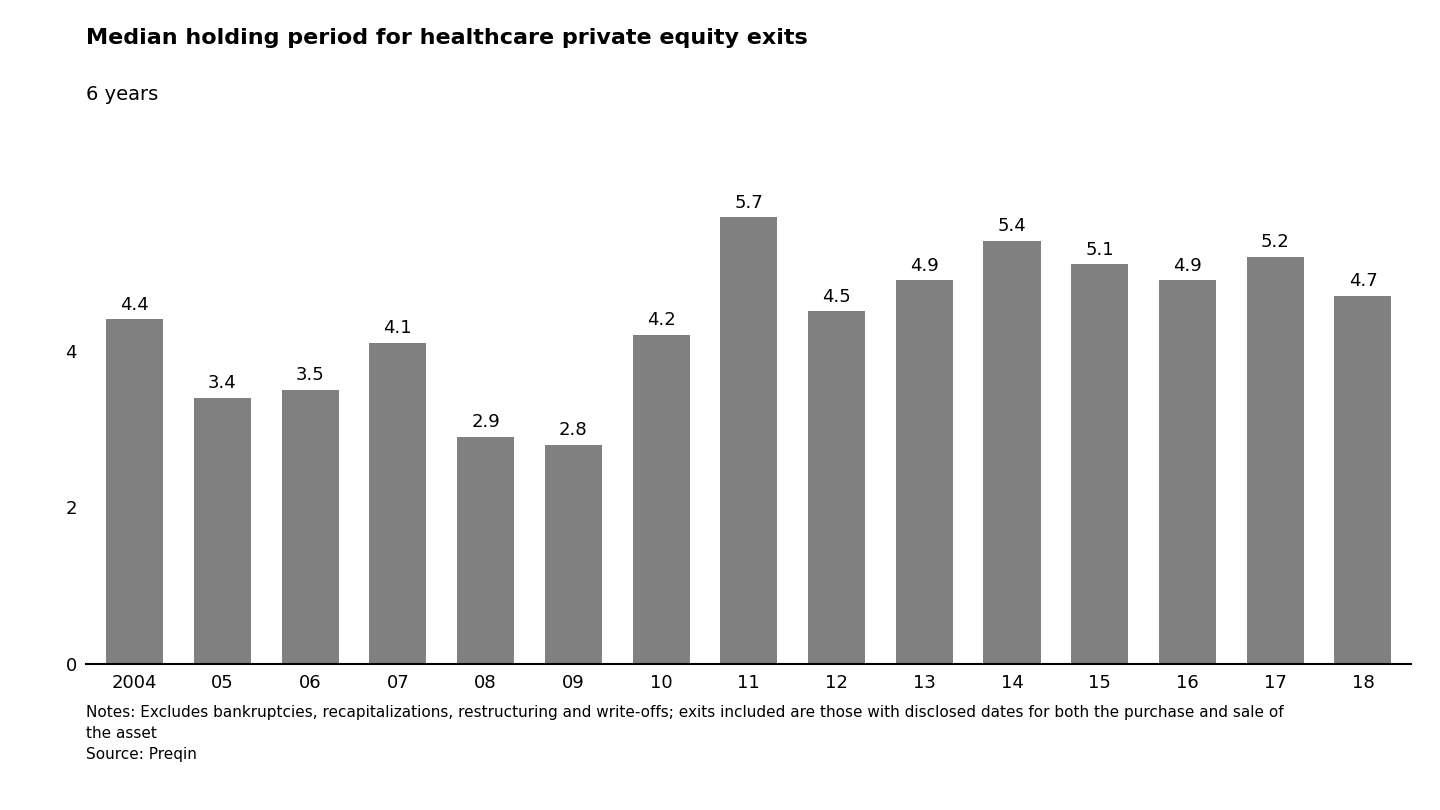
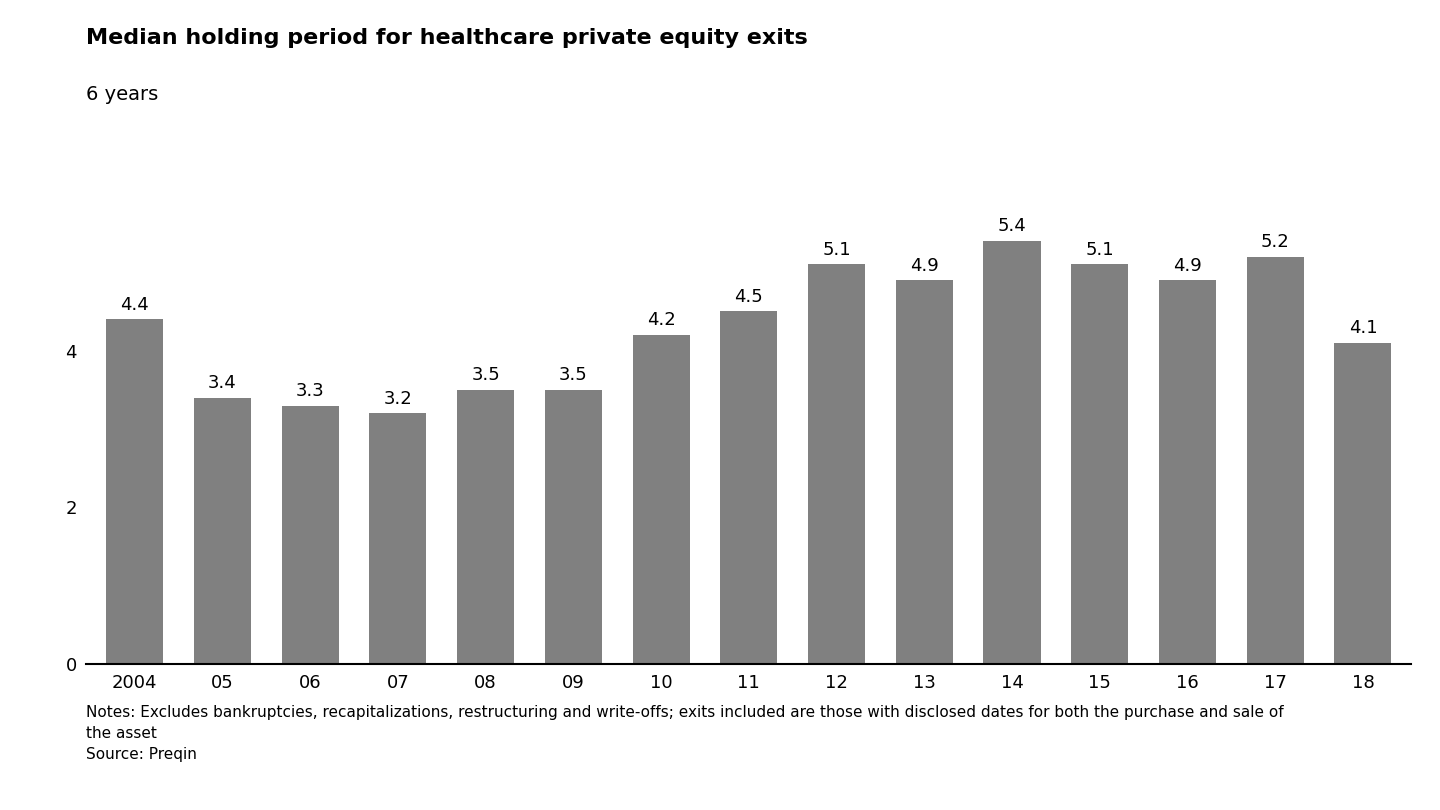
06: 3.5 -> 3.3
07: 4.1 -> 3.2
08: 2.9 -> 3.5
09: 2.8 -> 3.5
11: 5.7 -> 4.5
12: 4.5 -> 5.1
18: 4.7 -> 4.1
